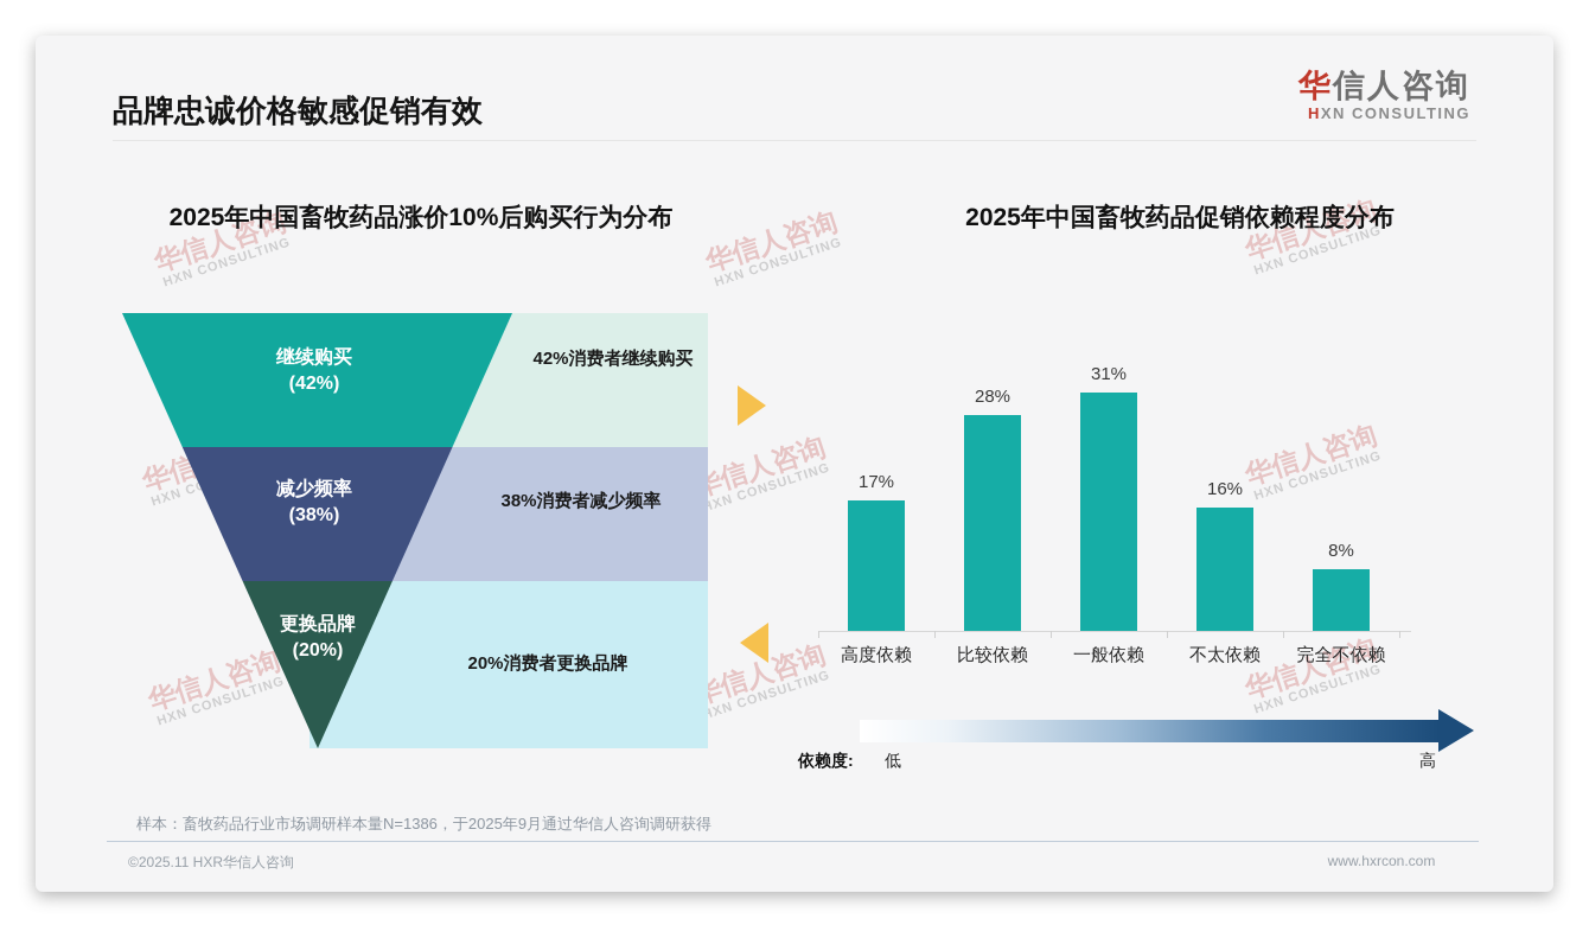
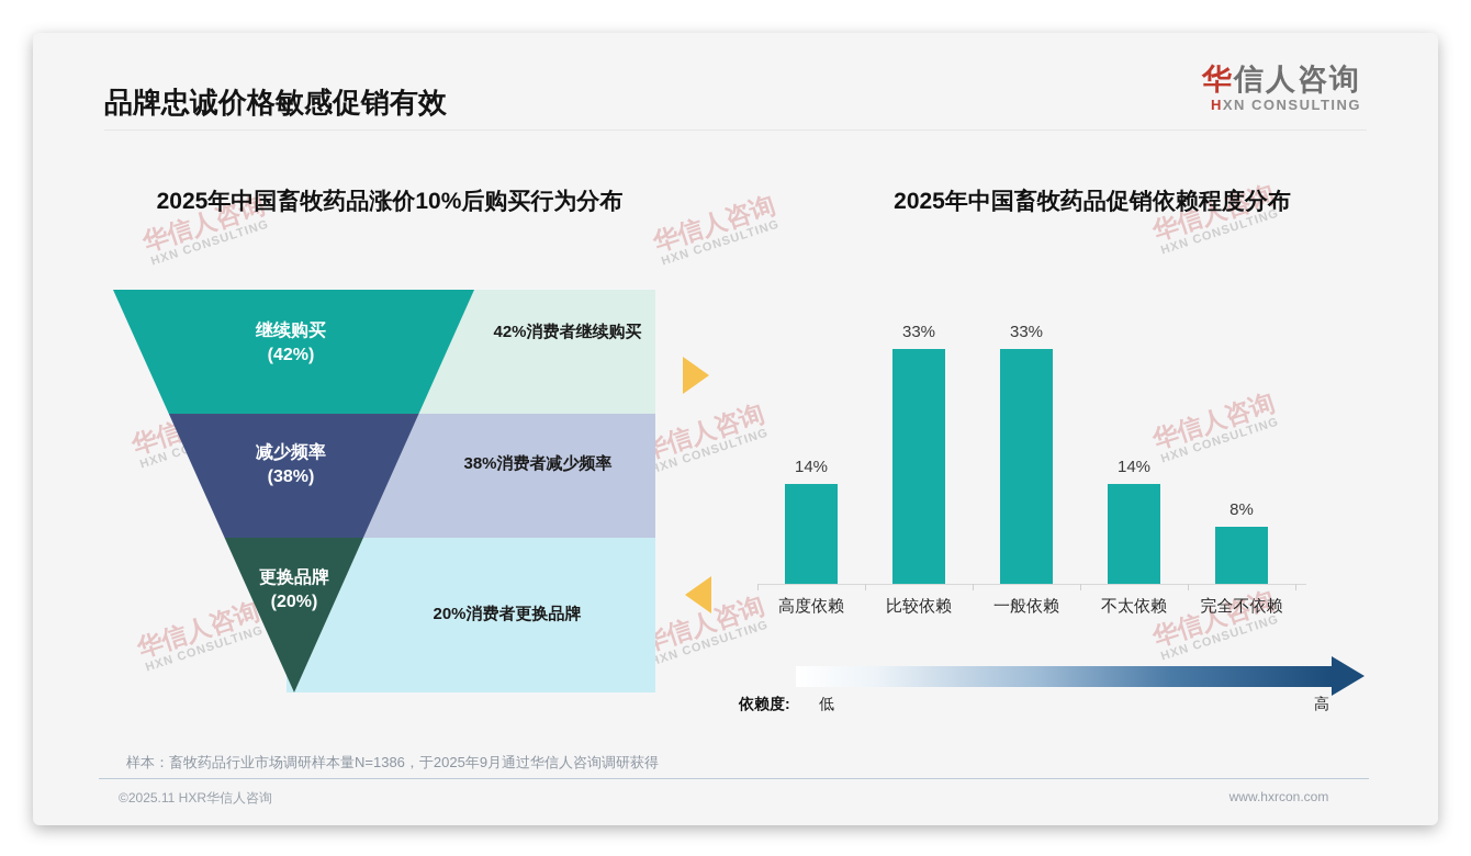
2025年中国畜牧药品促销依赖程度分布/高度依赖: 17% -> 14%
2025年中国畜牧药品促销依赖程度分布/比较依赖: 28% -> 33%
2025年中国畜牧药品促销依赖程度分布/一般依赖: 31% -> 33%
2025年中国畜牧药品促销依赖程度分布/不太依赖: 16% -> 14%
